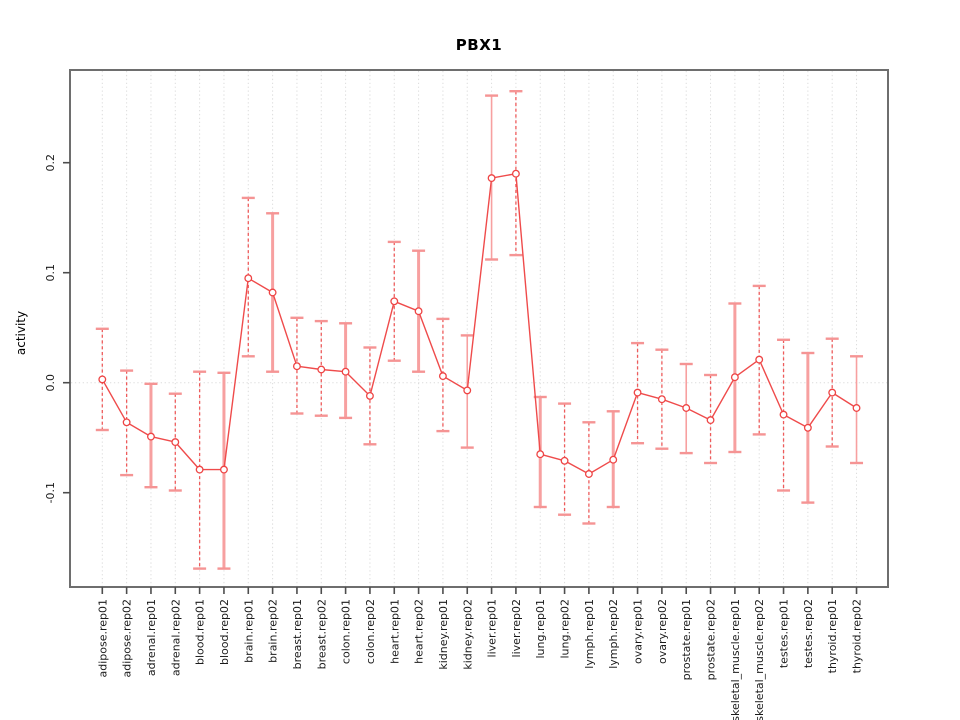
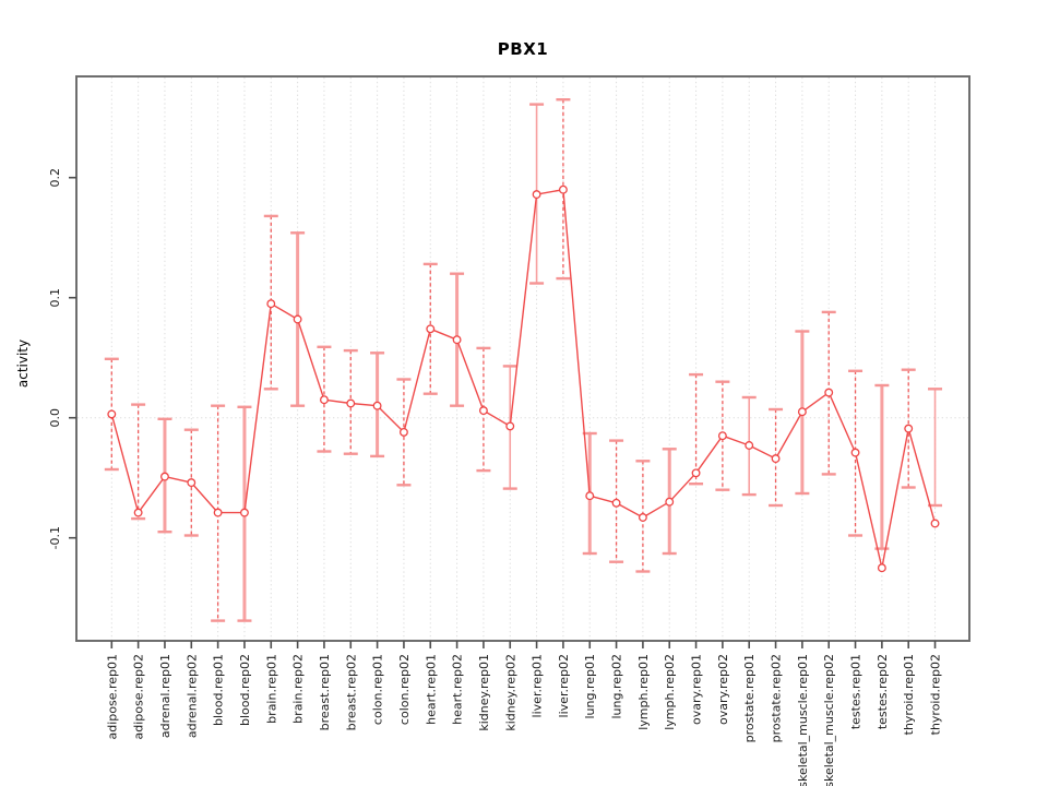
activity/adipose.rep02: -0.036 -> -0.079
activity/ovary.rep01: -0.009 -> -0.046
activity/testes.rep02: -0.041 -> -0.125
activity/thyroid.rep02: -0.023 -> -0.088
